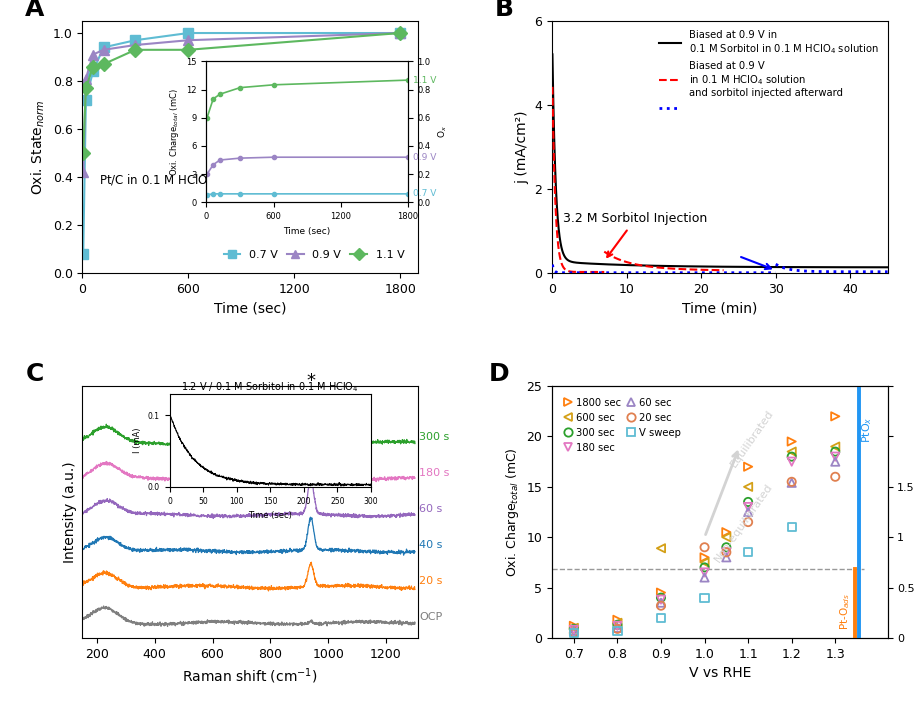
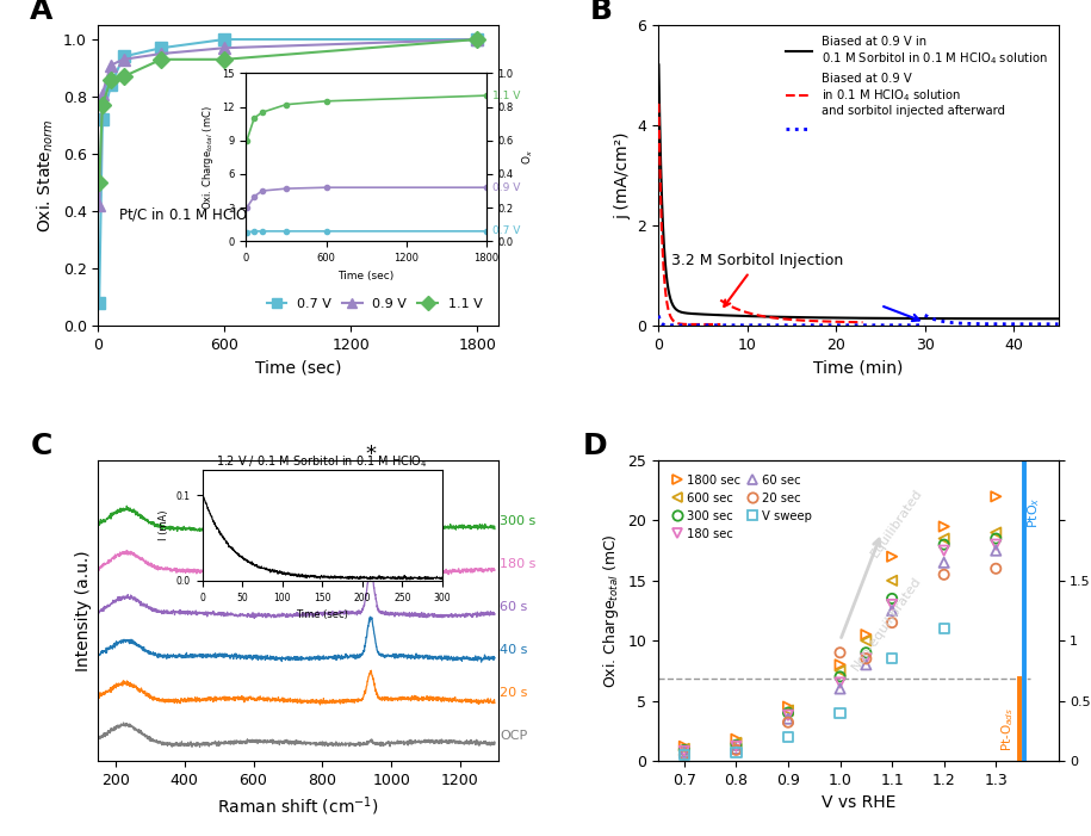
600 sec/0.9: 8.9 -> 4.2
60 sec/1.2: 15.4 -> 16.5
